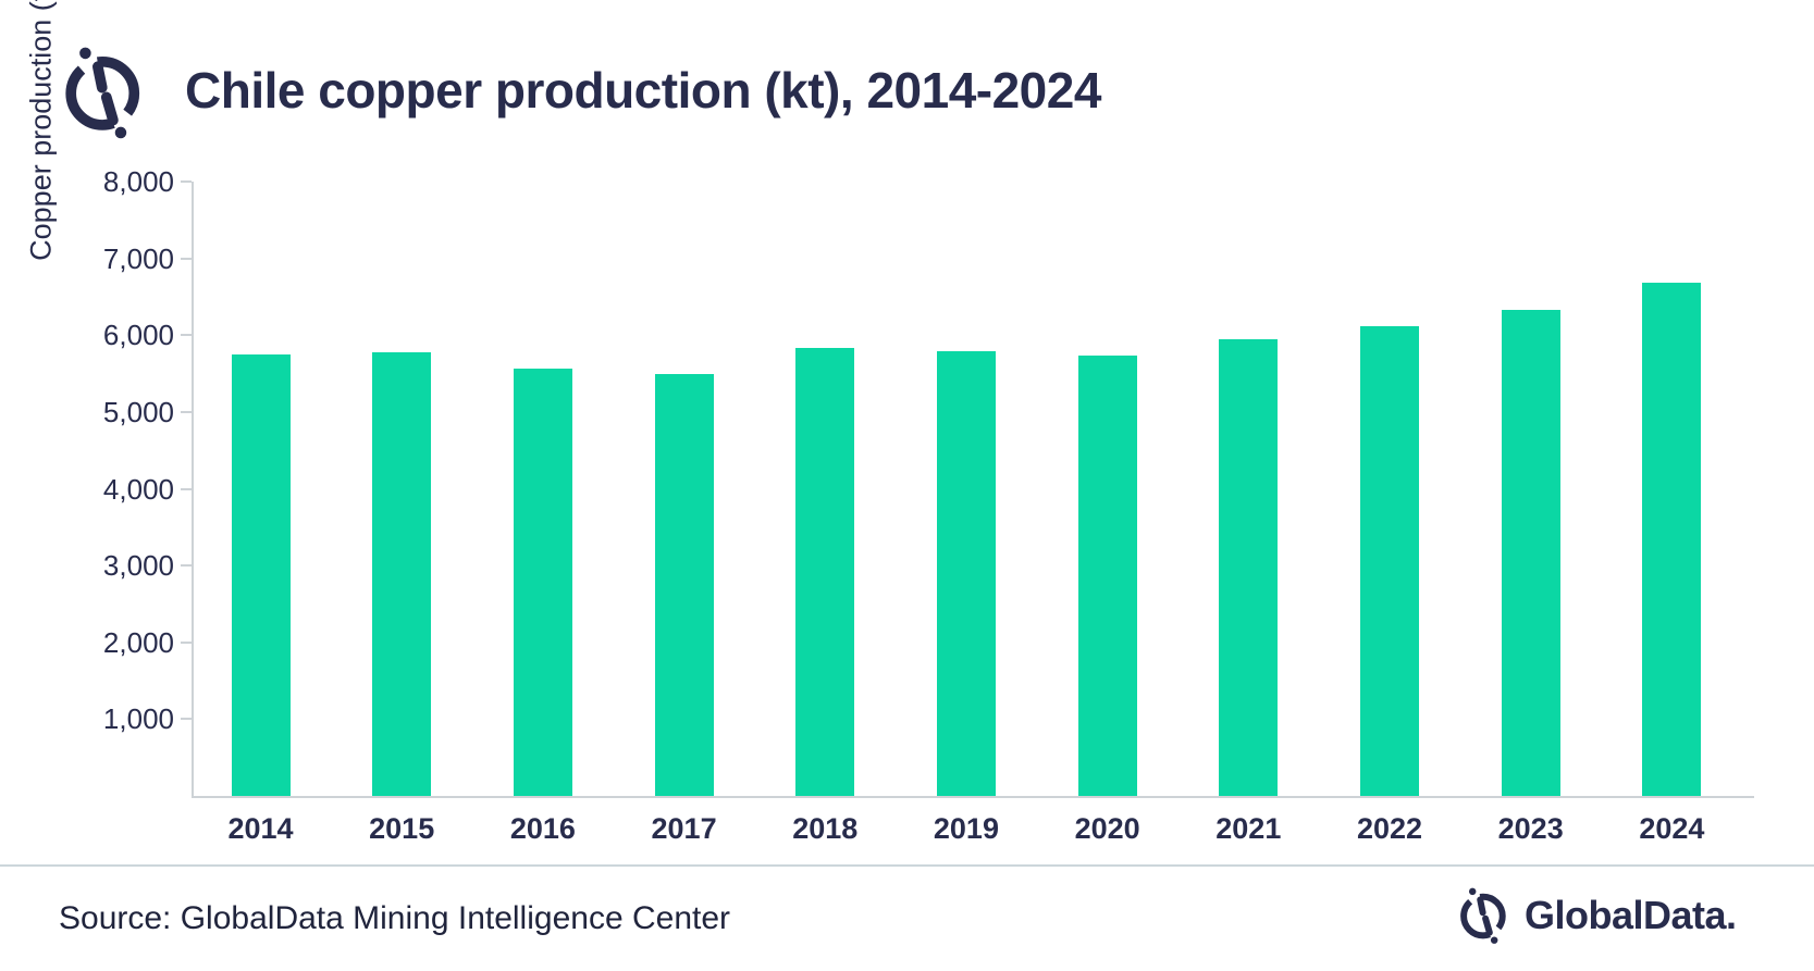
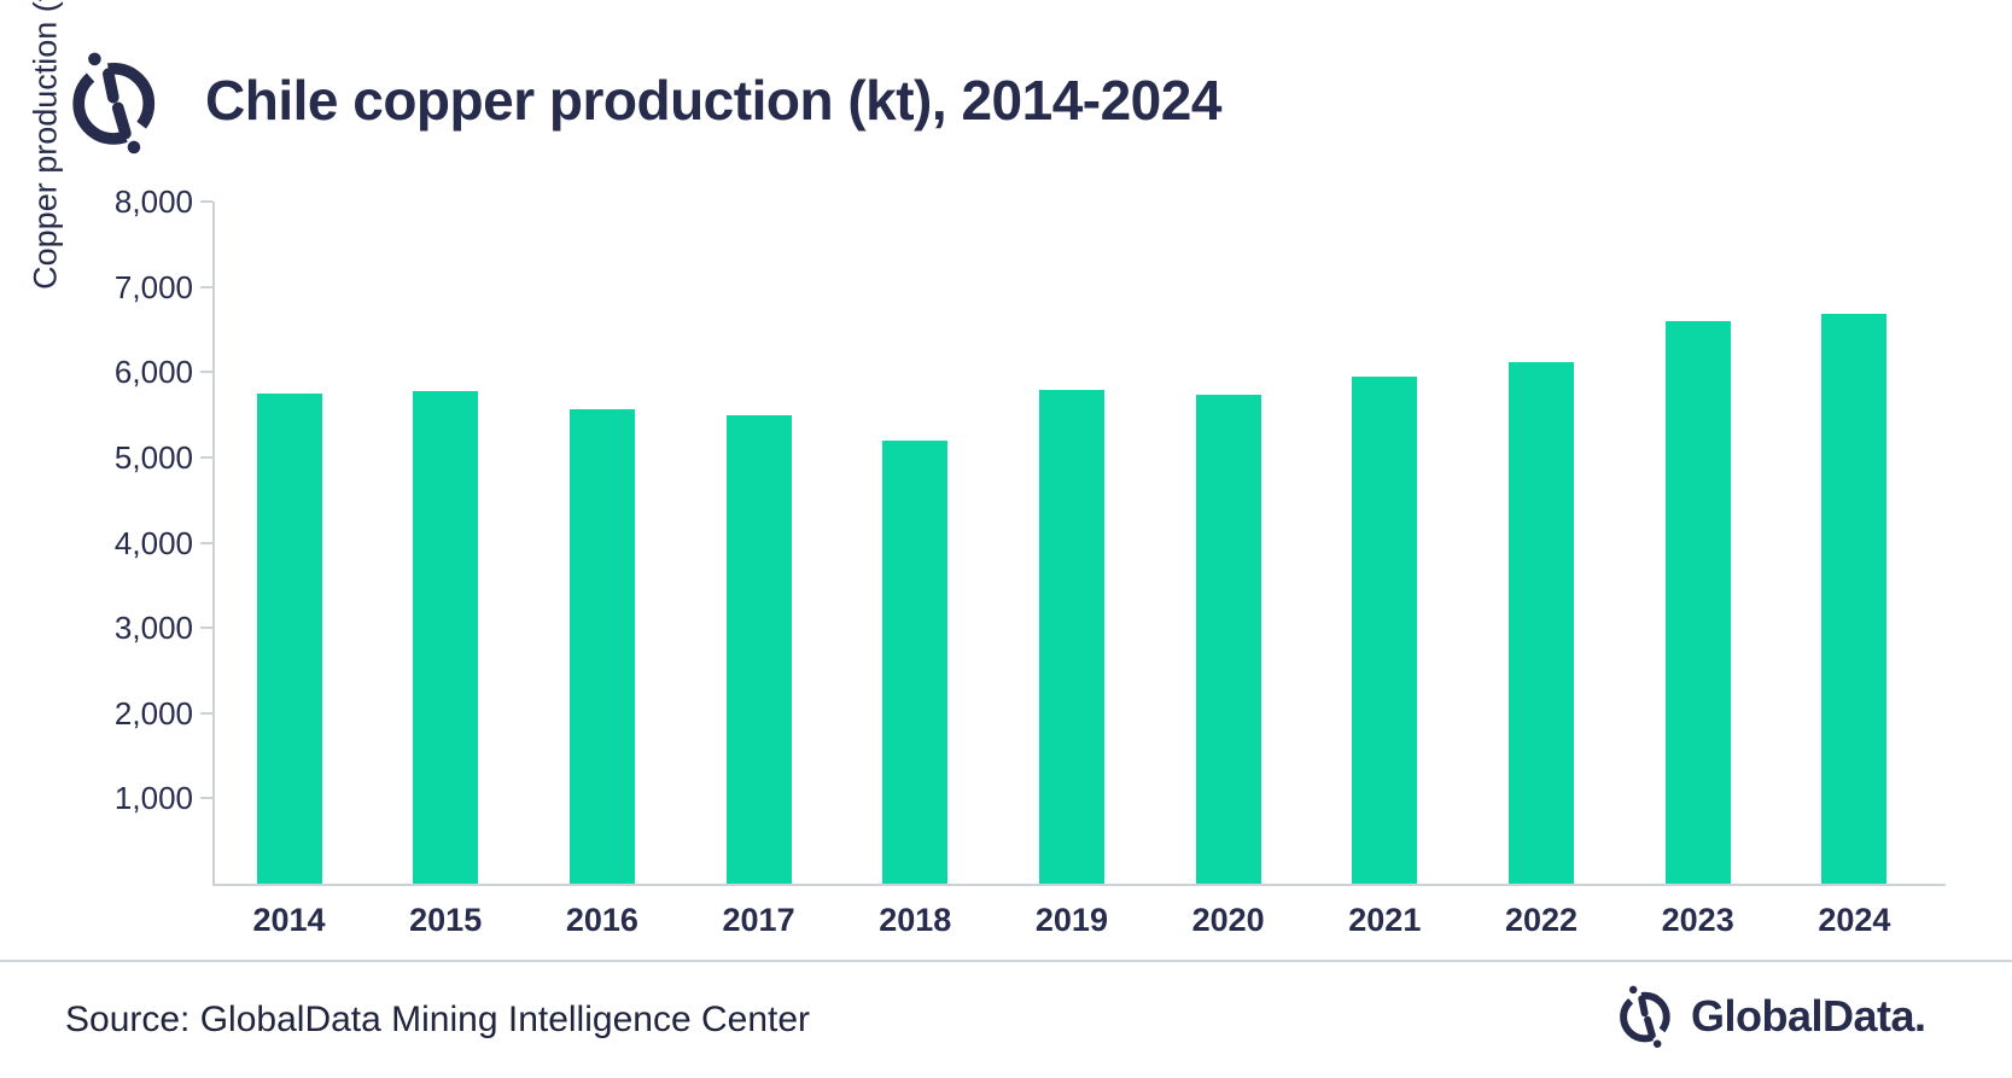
2018: 5800 -> 5200
2023: 6300 -> 6600
